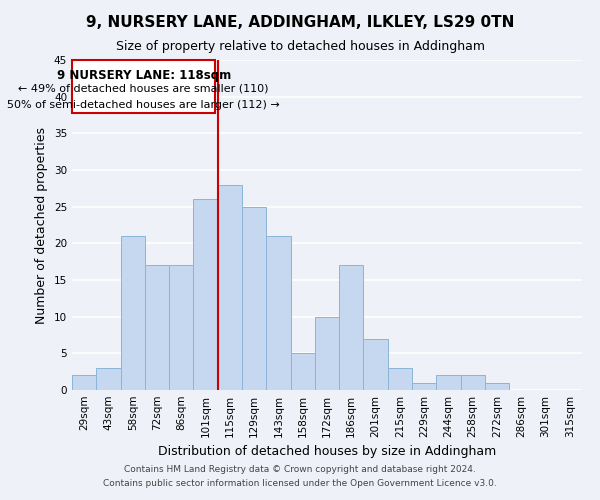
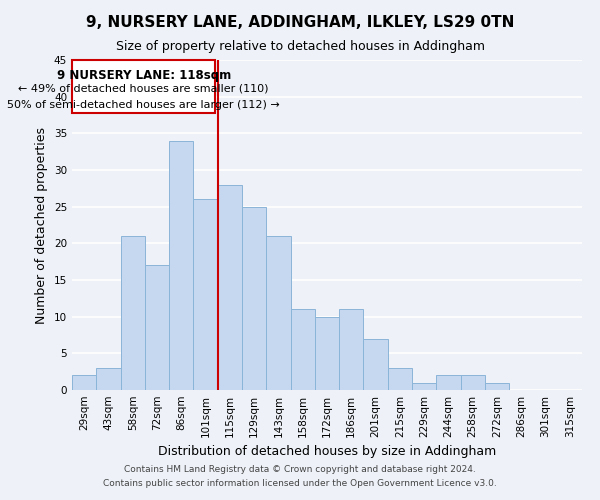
86sqm: 17 -> 34
158sqm: 5 -> 11
186sqm: 17 -> 11
